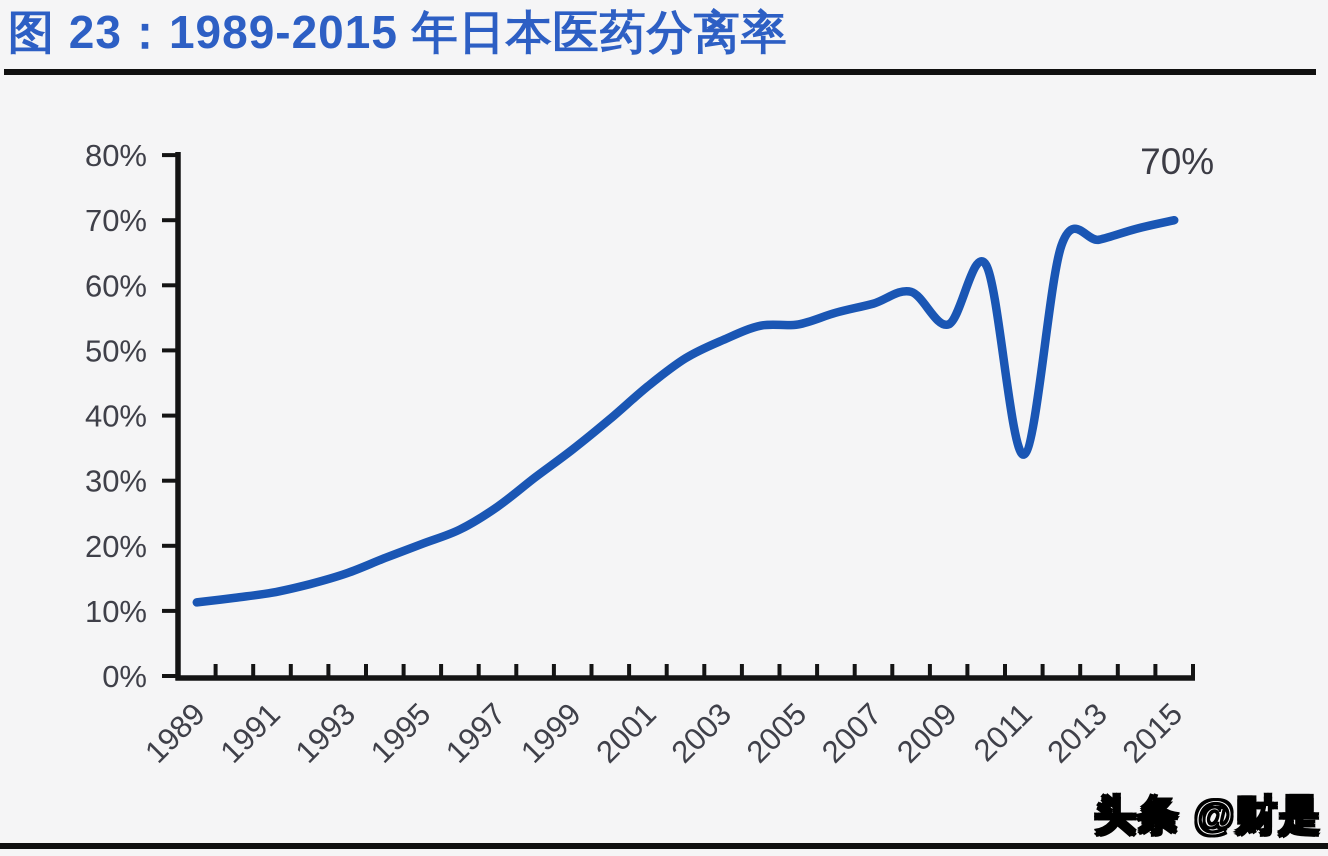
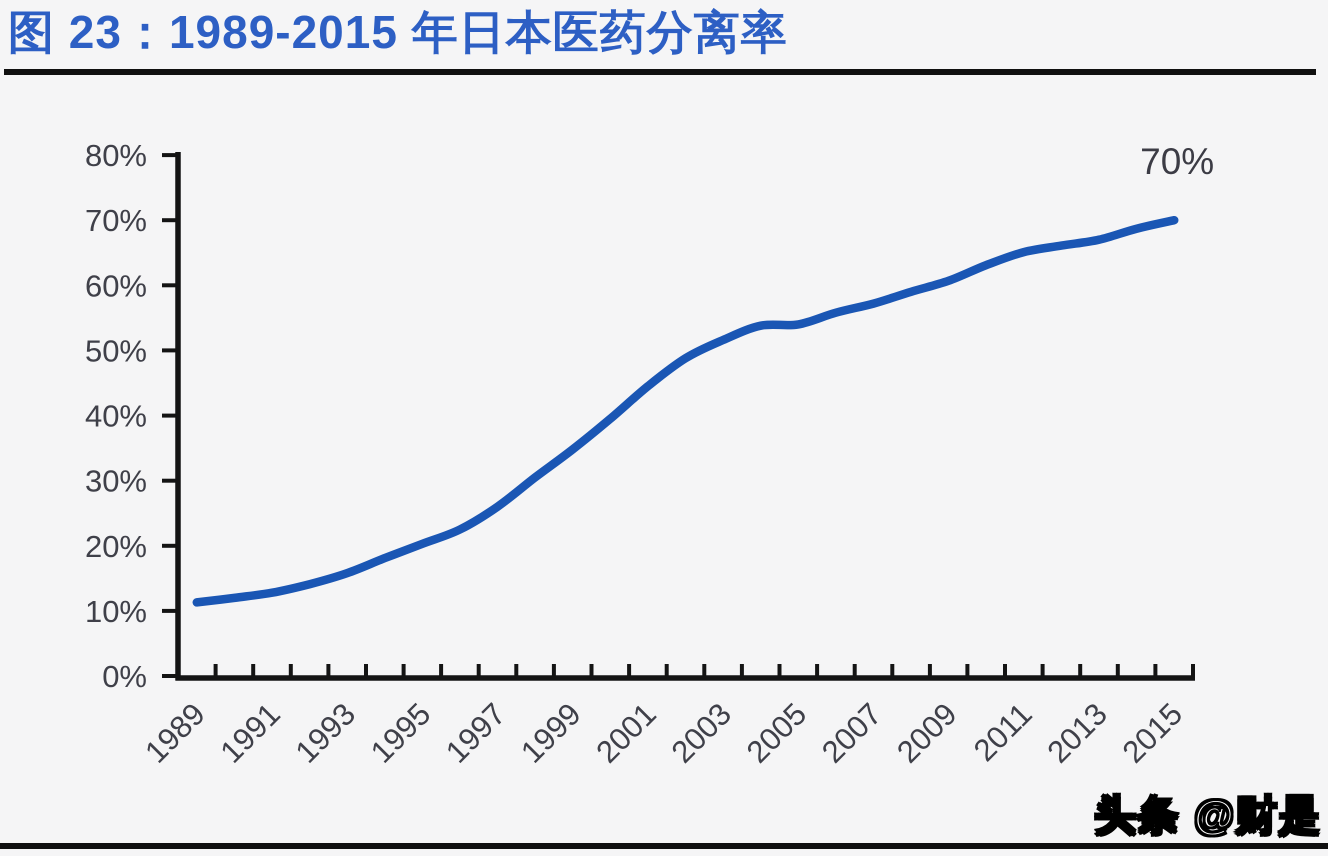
2009: 54% -> 61%
2011: 34% -> 65%
